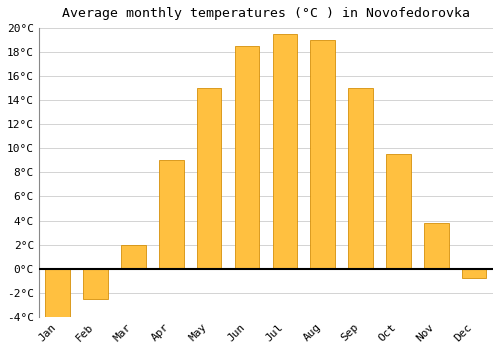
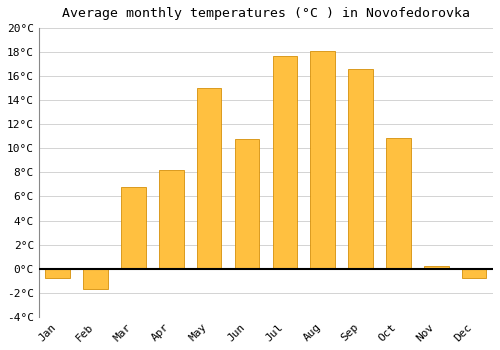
Jan: -4.0°C -> -0.8°C
Feb: -2.5°C -> -1.7°C
Mar: 2.0°C -> 6.8°C
Apr: 9.0°C -> 8.2°C
Jun: 18.5°C -> 10.8°C
Jul: 19.5°C -> 17.7°C
Aug: 19.0°C -> 18.1°C
Sep: 15.0°C -> 16.6°C
Oct: 9.5°C -> 10.9°C
Nov: 3.8°C -> 0.2°C
